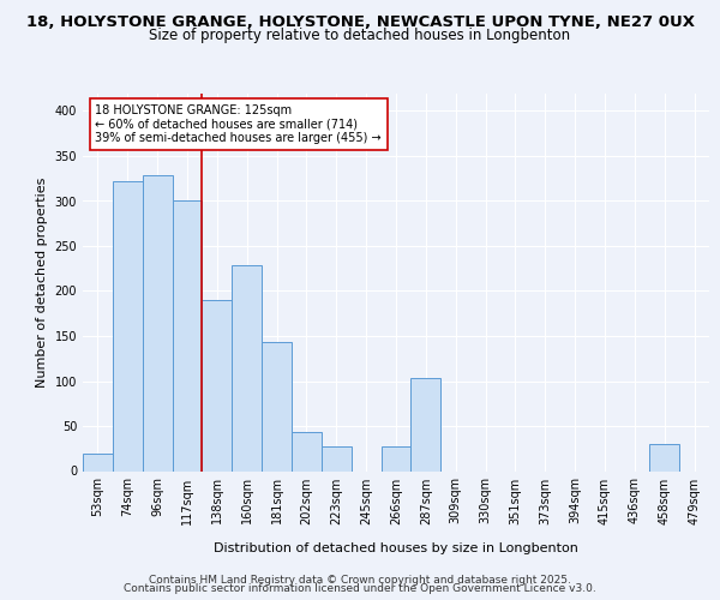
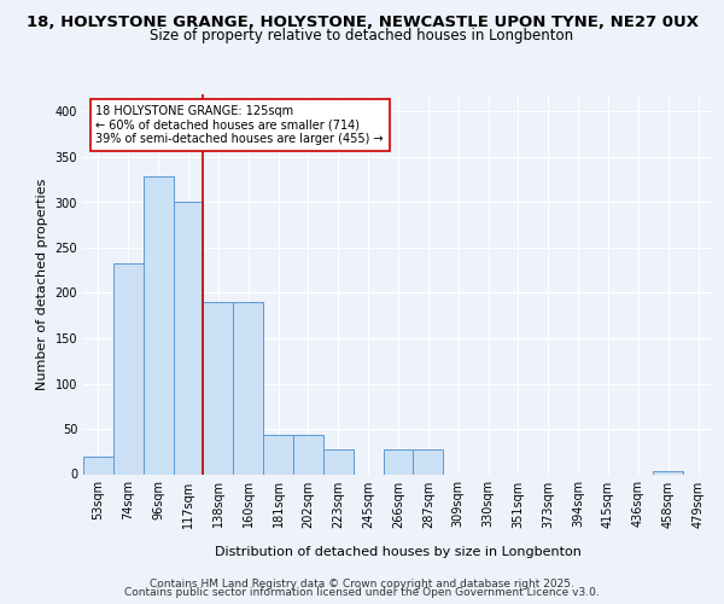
74sqm: 322 -> 232
160sqm: 228 -> 190
181sqm: 144 -> 44
287sqm: 104 -> 28
458sqm: 30 -> 4
